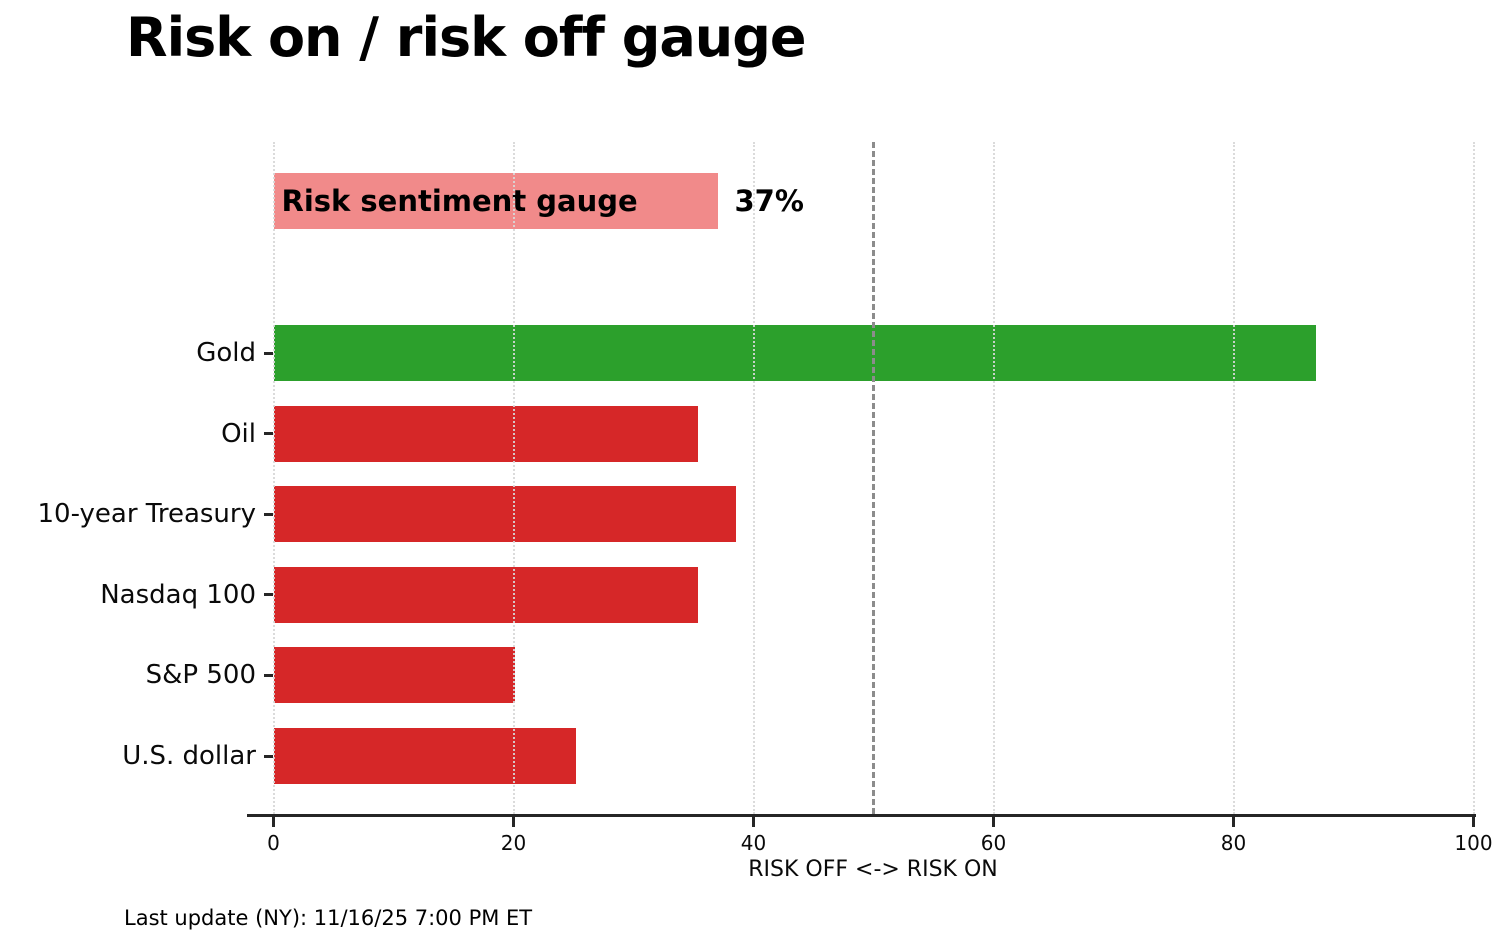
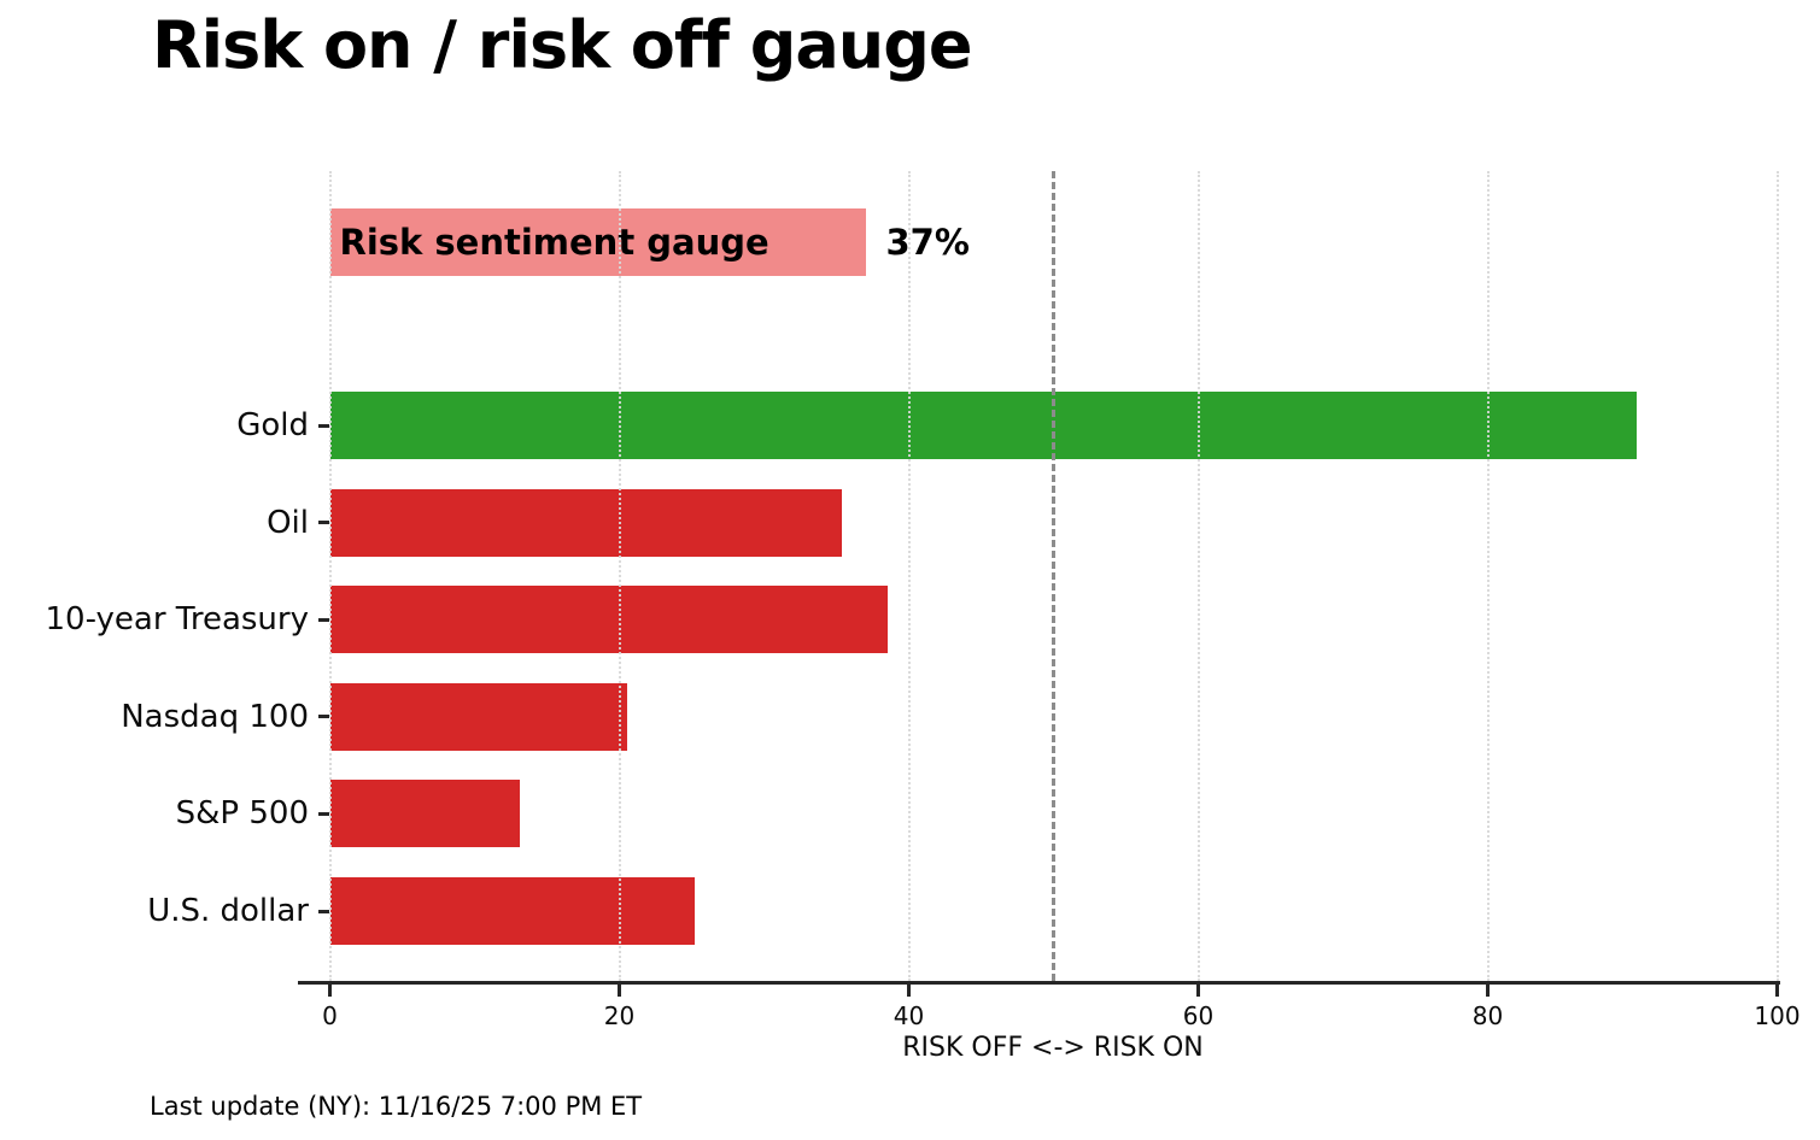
Gold: 86.9 -> 90.3
Nasdaq 100: 35.4 -> 20.5
S&P 500: 20.1 -> 13.1
